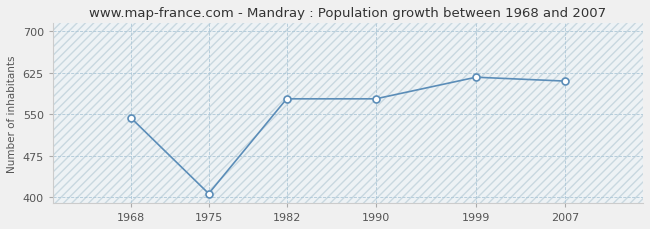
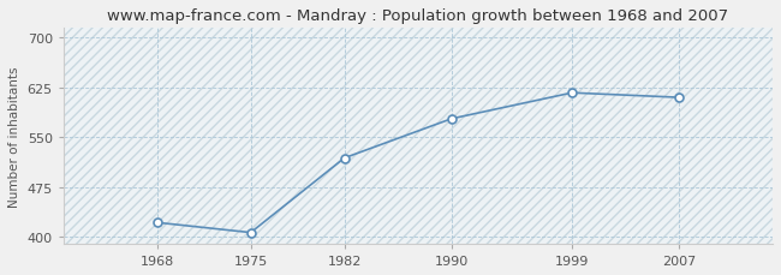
1968: 544 -> 422
1982: 578 -> 519
